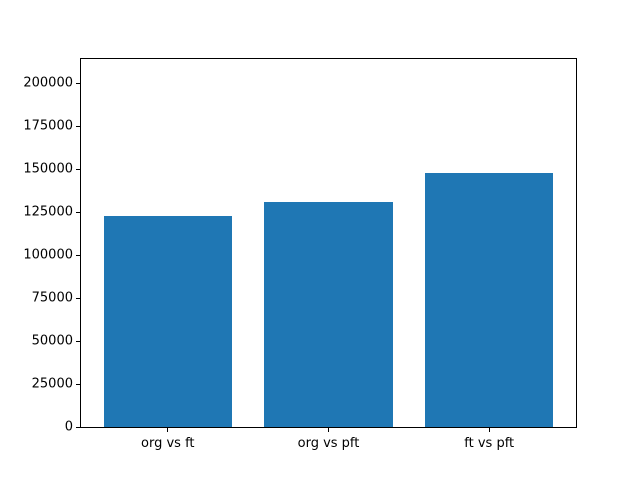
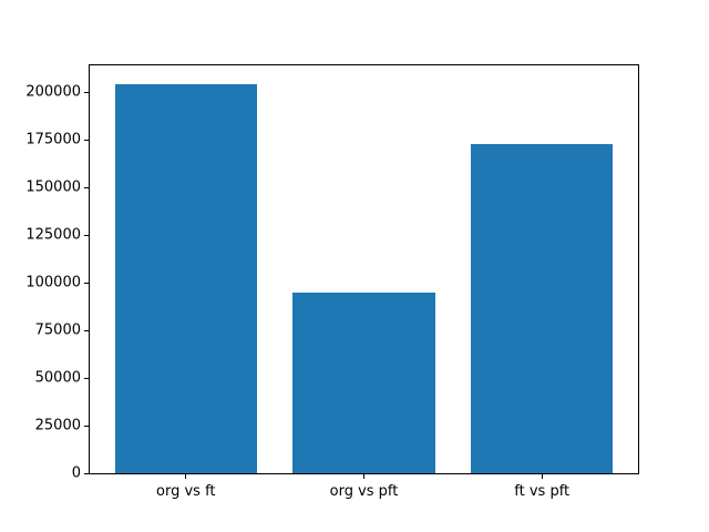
org vs ft: 123000 -> 204000
org vs pft: 131000 -> 95000
ft vs pft: 148000 -> 173000
